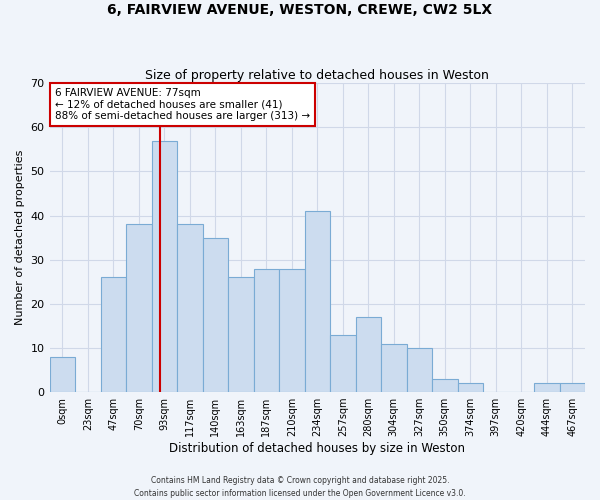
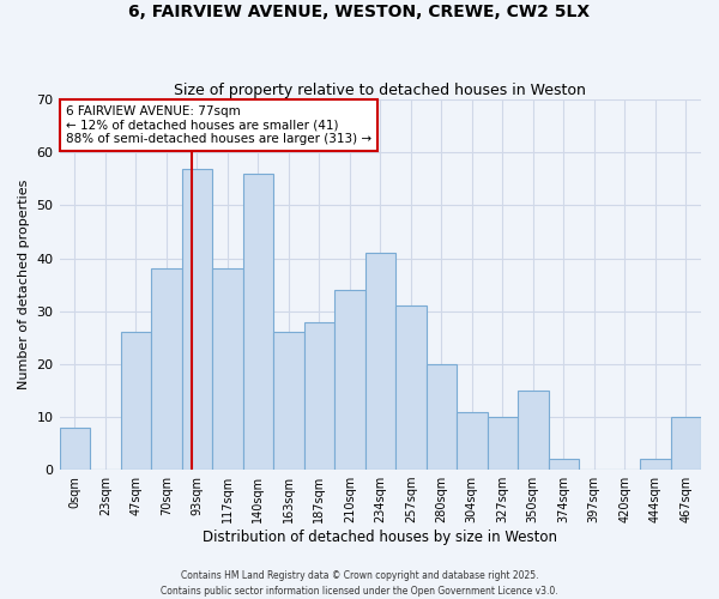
140sqm: 35 -> 56
210sqm: 28 -> 34
257sqm: 13 -> 31
280sqm: 17 -> 20
350sqm: 3 -> 15
467sqm: 2 -> 10
